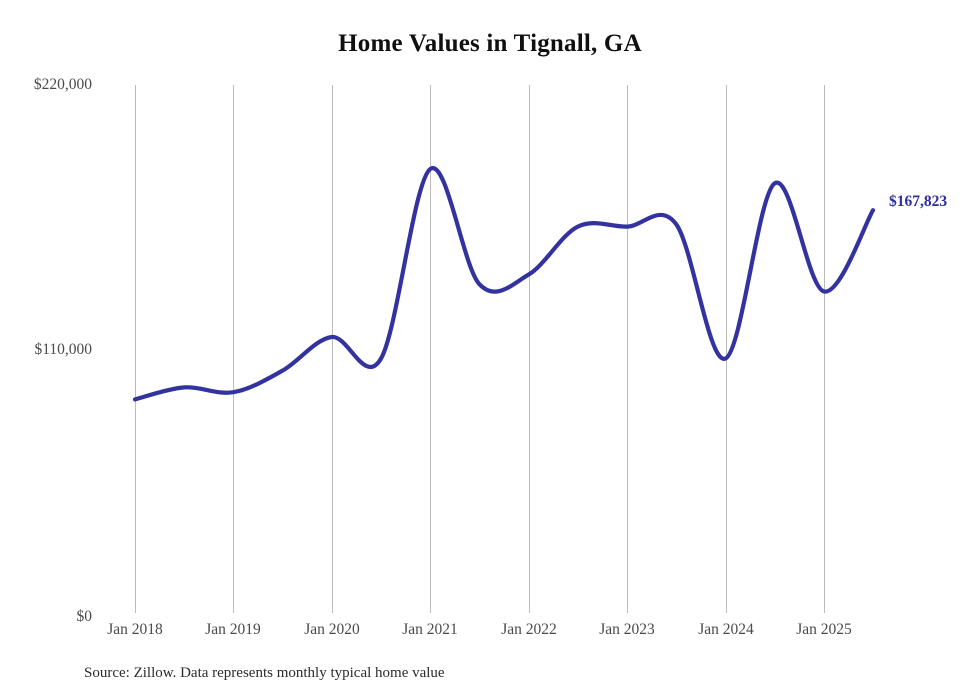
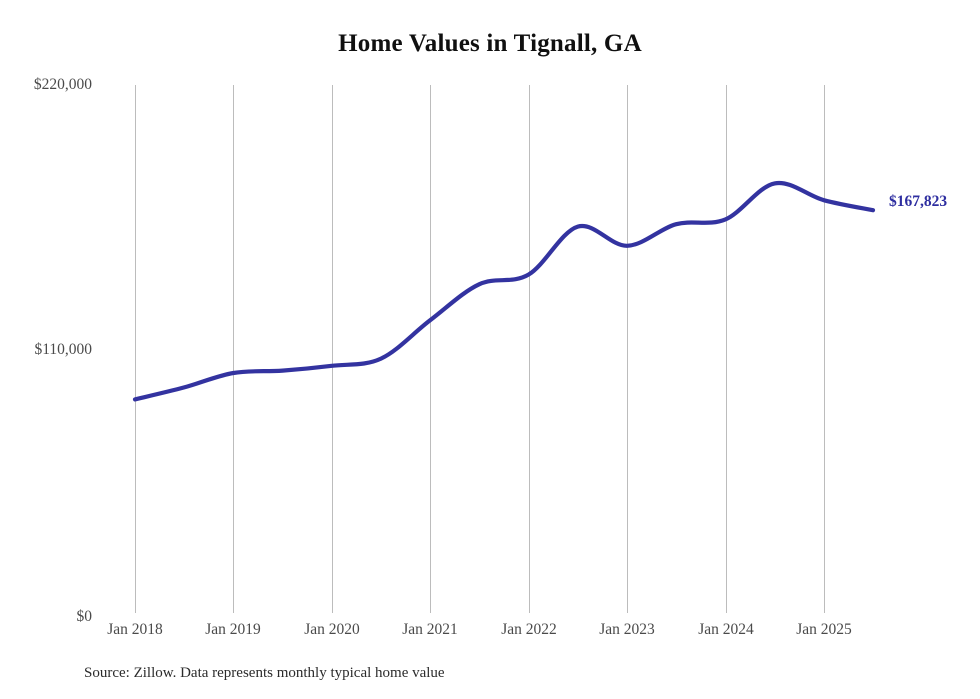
Jan 2019: $92000 -> $100000
Jan 2020: $115000 -> $103000
Jan 2021: $185000 -> $122000
Jan 2023: $161000 -> $153000
Jan 2024: $106000 -> $164000
Jan 2025: $134000 -> $172000
